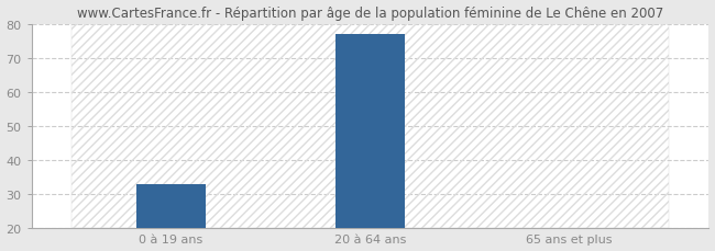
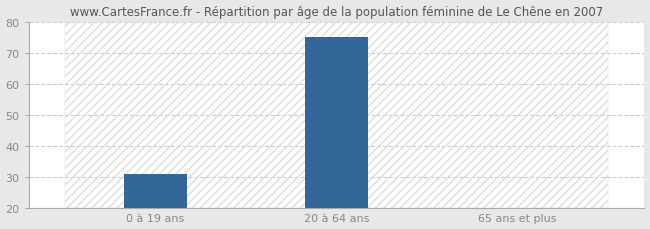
0 à 19 ans: 33 -> 31
20 à 64 ans: 77 -> 75
